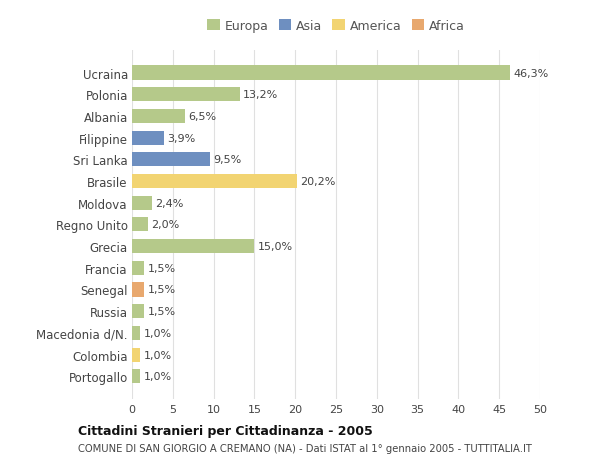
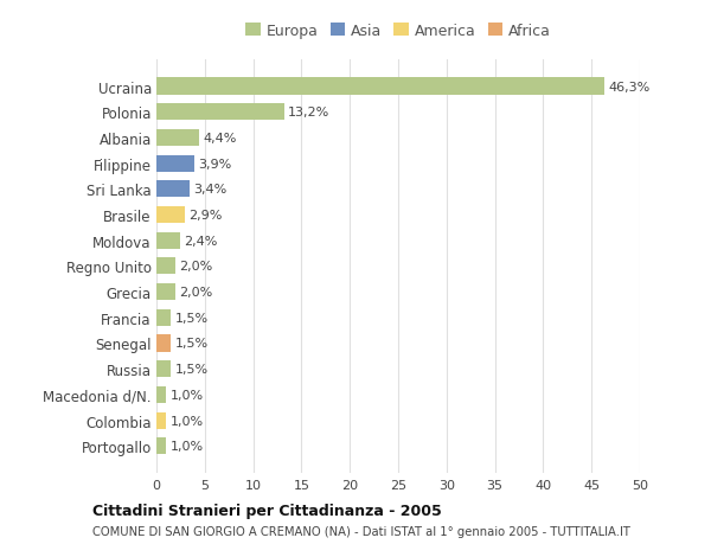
Albania: 6,5% -> 4,4%
Sri Lanka: 9,5% -> 3,4%
Brasile: 20,2% -> 2,9%
Grecia: 15,0% -> 2,0%
